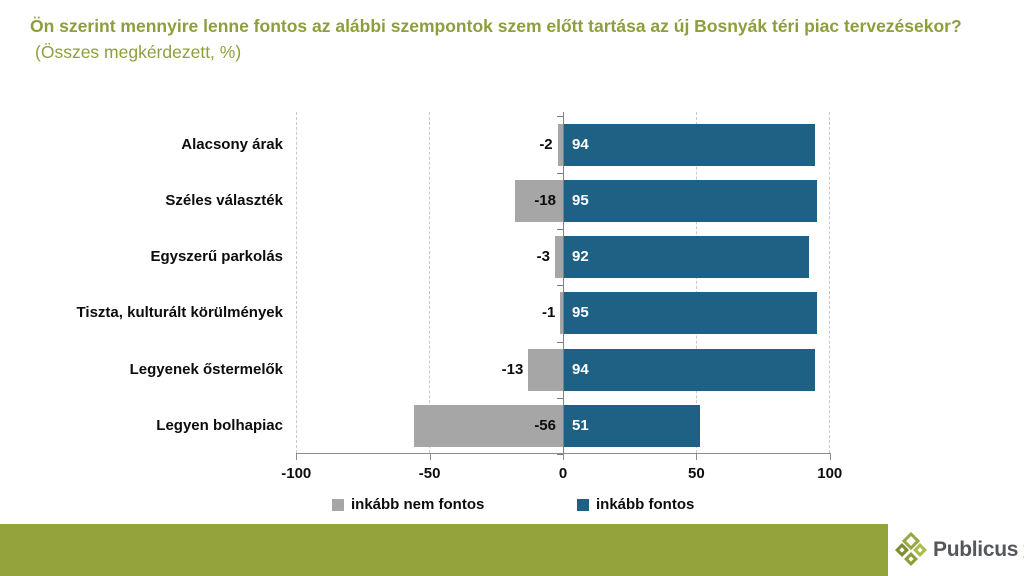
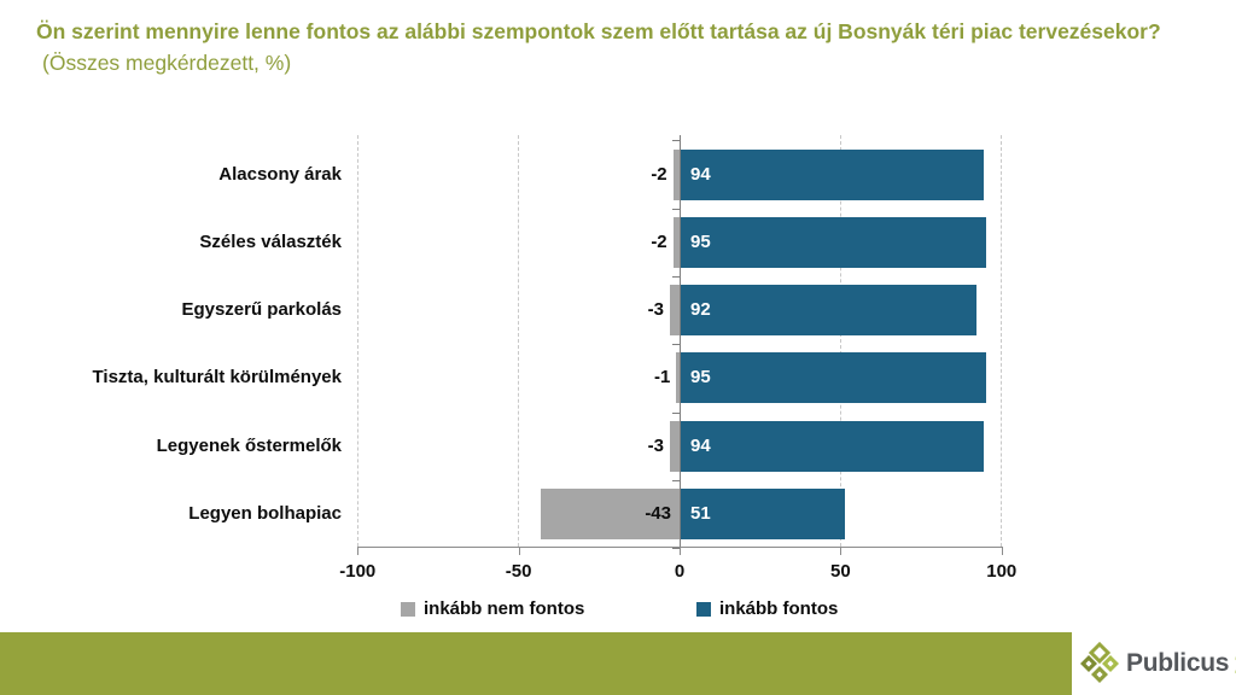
inkább nem fontos/Széles választék: -18 -> -2
inkább nem fontos/Legyenek őstermelők: -13 -> -3
inkább nem fontos/Legyen bolhapiac: -56 -> -43
